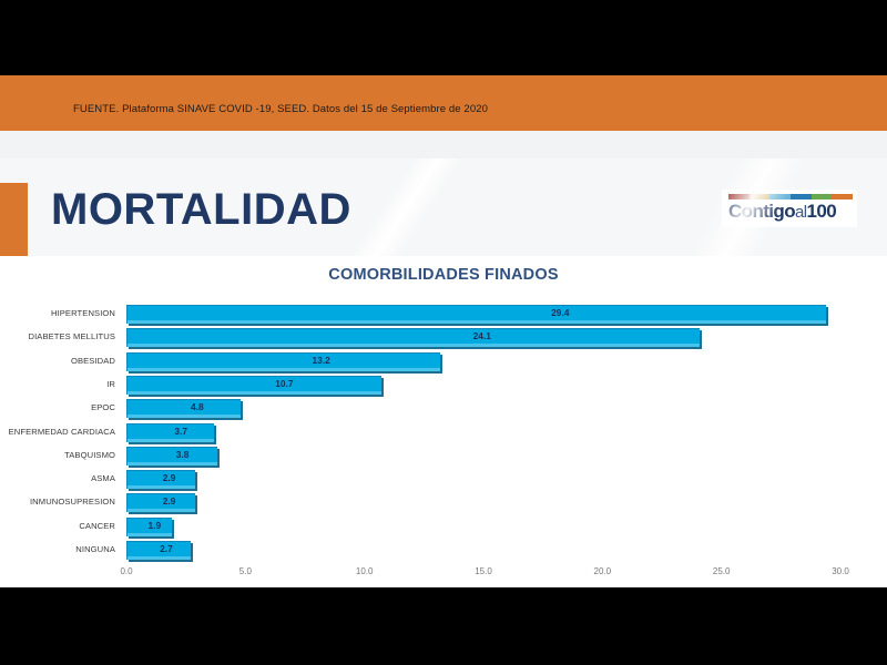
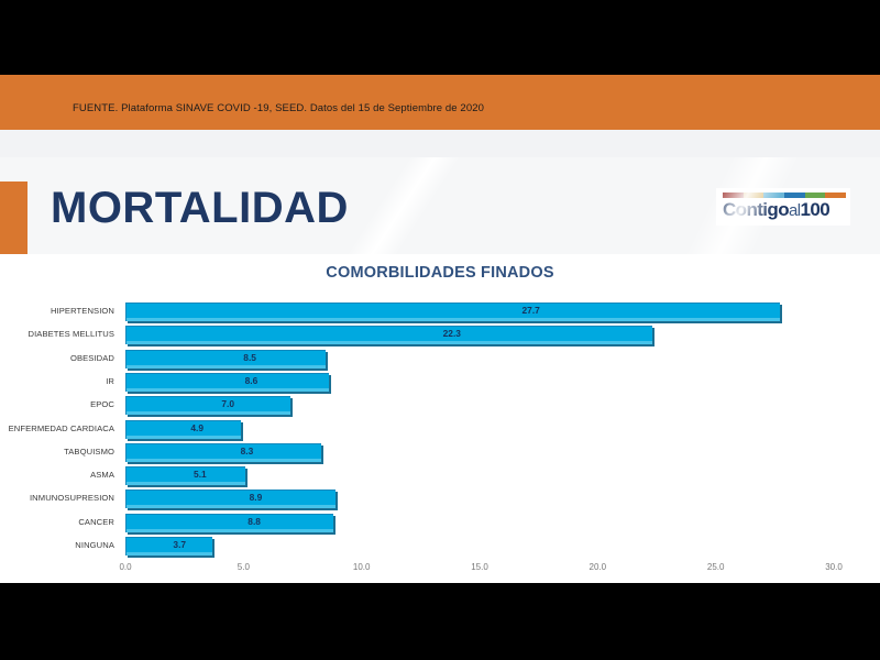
HIPERTENSION: 29.4 -> 27.7
DIABETES MELLITUS: 24.1 -> 22.3
OBESIDAD: 13.2 -> 8.5
IR: 10.7 -> 8.6
EPOC: 4.8 -> 7.0
ENFERMEDAD CARDIACA: 3.7 -> 4.9
TABQUISMO: 3.8 -> 8.3
ASMA: 2.9 -> 5.1
INMUNOSUPRESION: 2.9 -> 8.9
CANCER: 1.9 -> 8.8
NINGUNA: 2.7 -> 3.7
